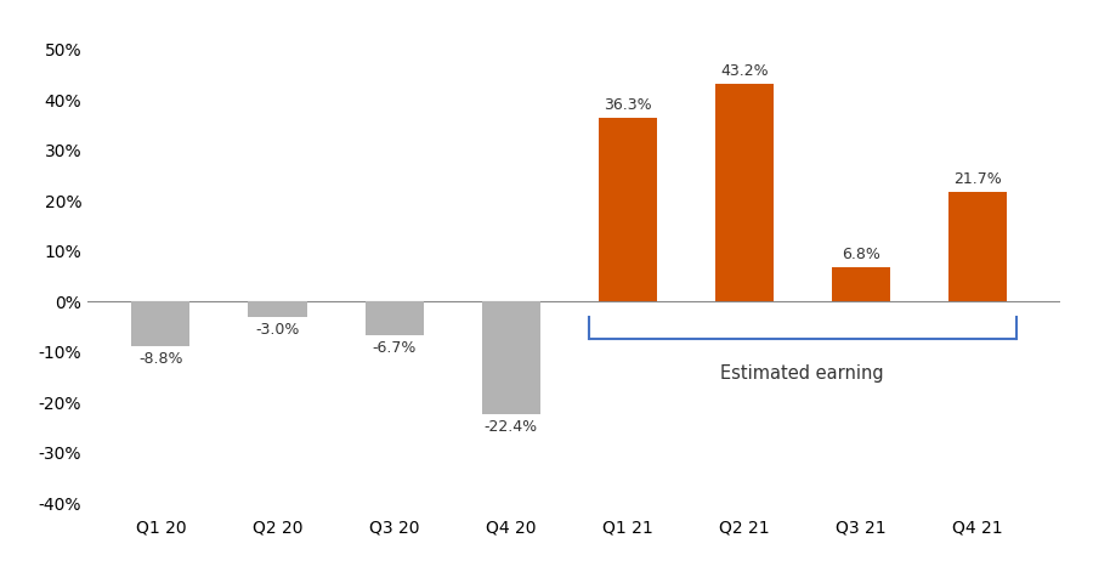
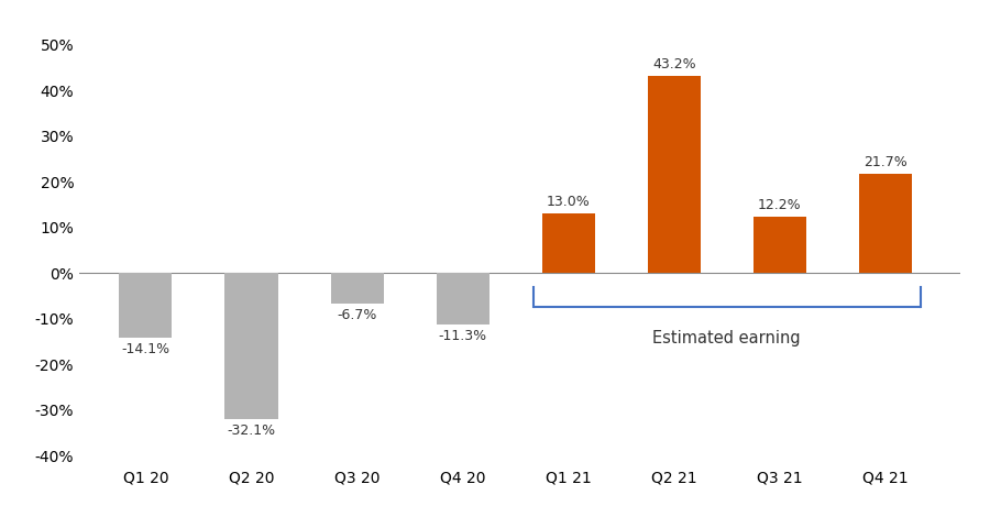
Q1 20: -8.8% -> -14.1%
Q2 20: -3.0% -> -32.1%
Q4 20: -22.4% -> -11.3%
Q1 21: 36.3% -> 13.0%
Q3 21: 6.8% -> 12.2%
